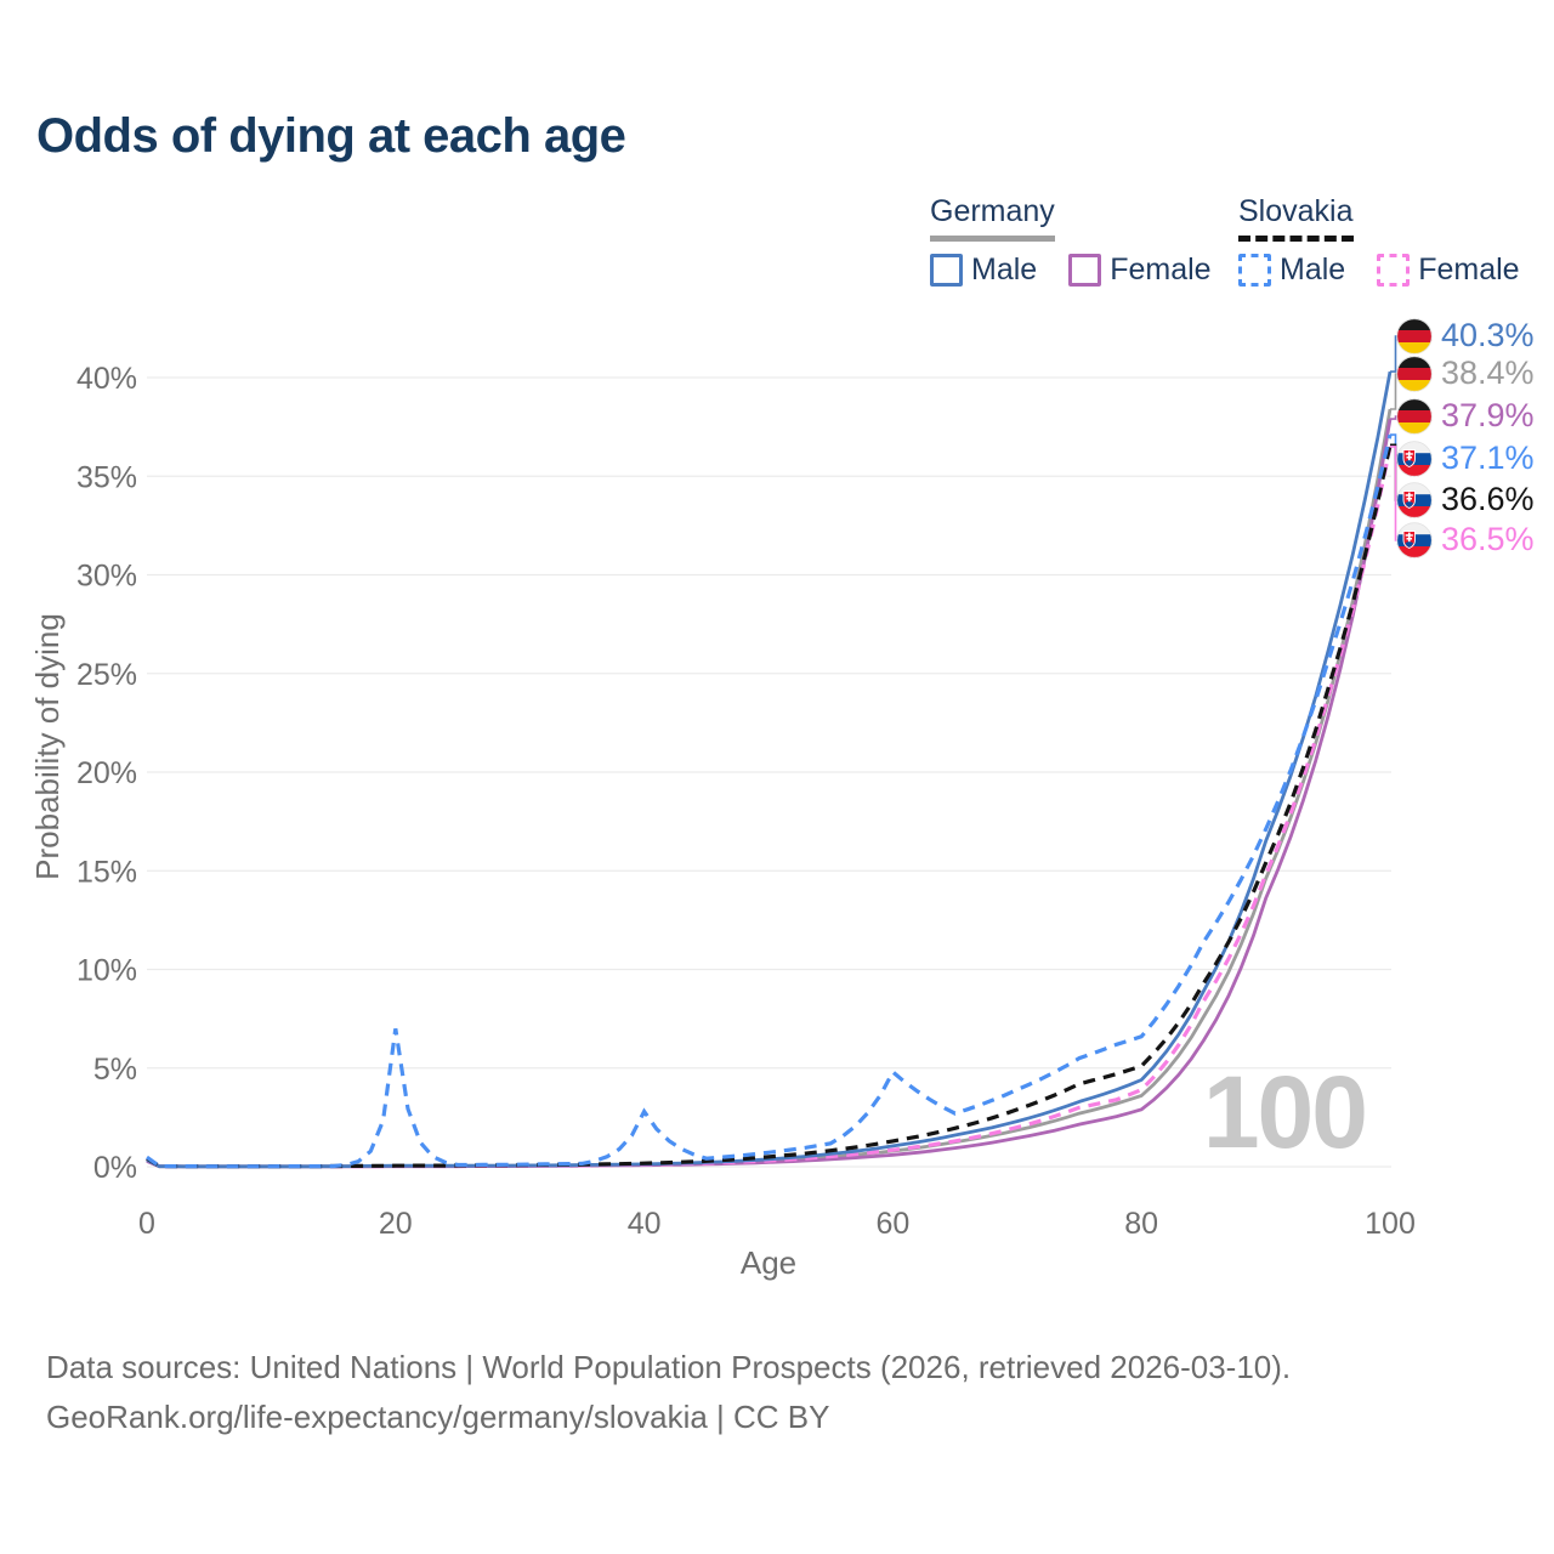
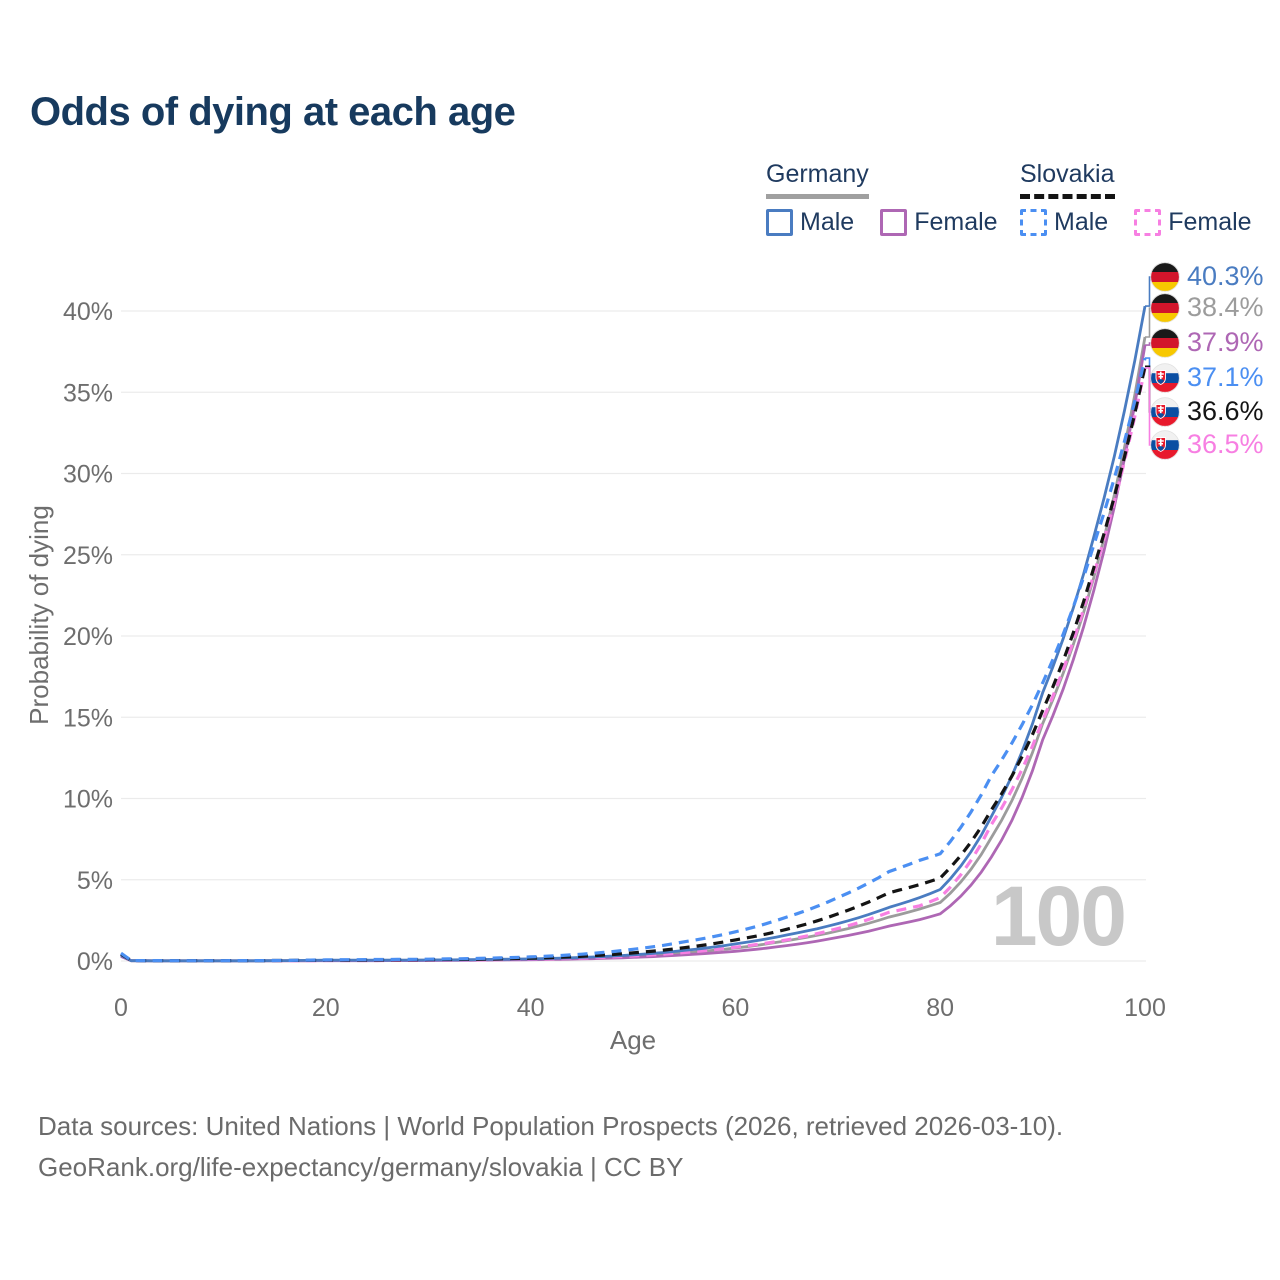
Slovakia Male/20: 7.0% -> 0.1%
Slovakia Male/40: 2.8% -> 0.2%
Slovakia Male/60: 4.8% -> 1.8%
